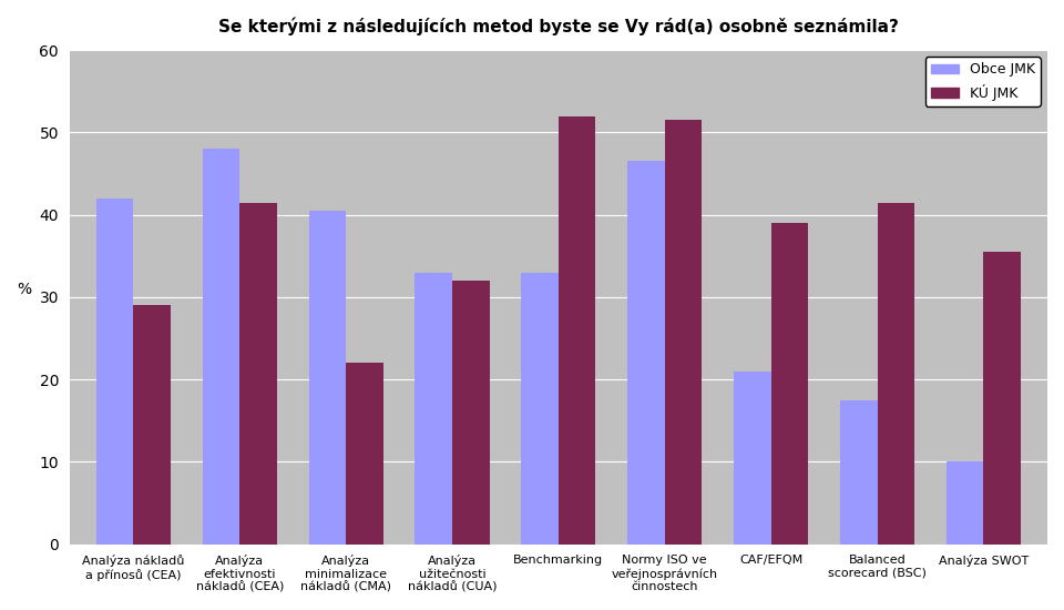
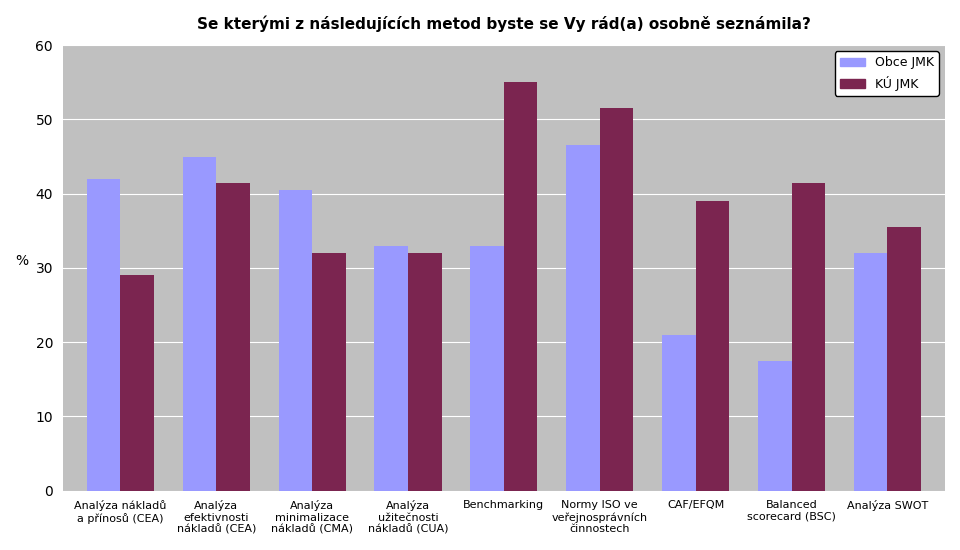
Obce JMK/Analýza efektivnosti nákladů (CEA): 48.0 -> 45.0
KÚ JMK/Analýza minimalizace nákladů (CMA): 22.0 -> 32.0
KÚ JMK/Benchmarking: 52.0 -> 55.0
Obce JMK/Analýza SWOT: 10.0 -> 32.0
